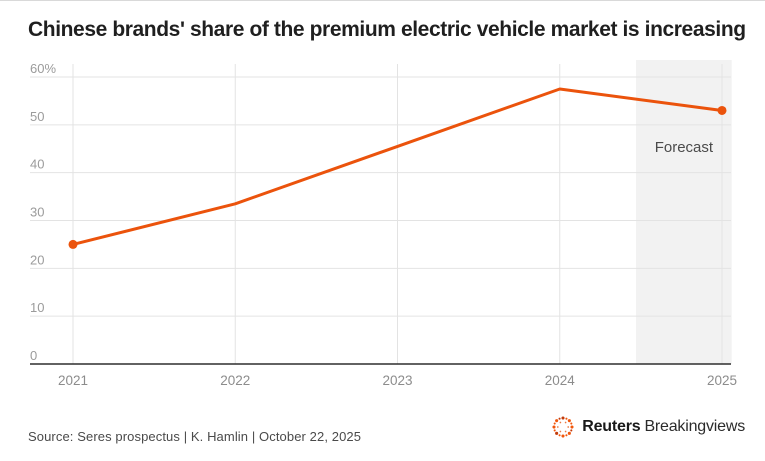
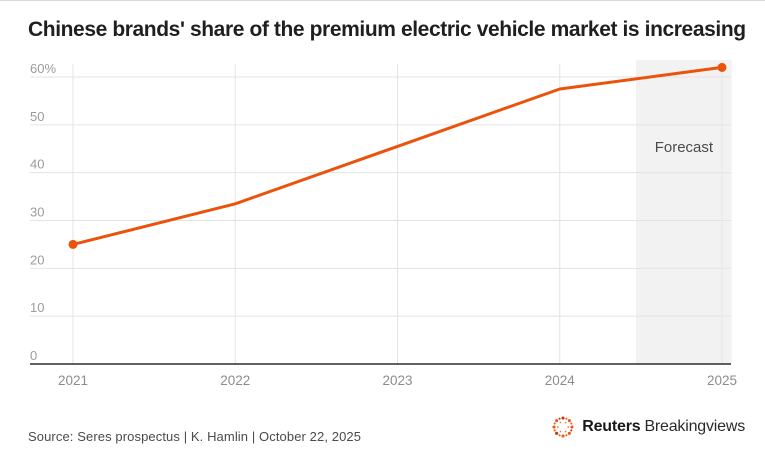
2025: 53% -> 62%
